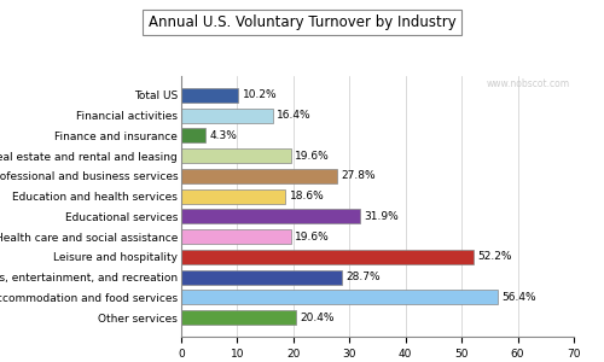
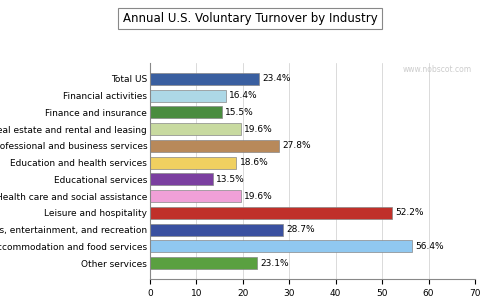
Total US: 10.2% -> 23.4%
Finance and insurance: 4.3% -> 15.5%
Educational services: 31.9% -> 13.5%
Other services: 20.4% -> 23.1%
